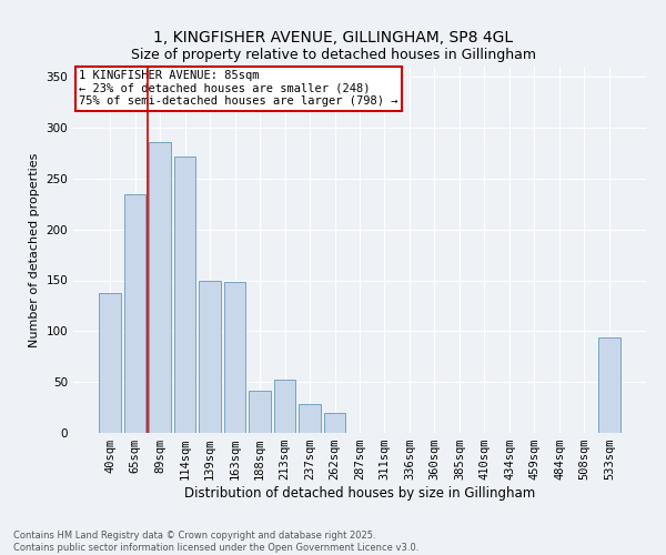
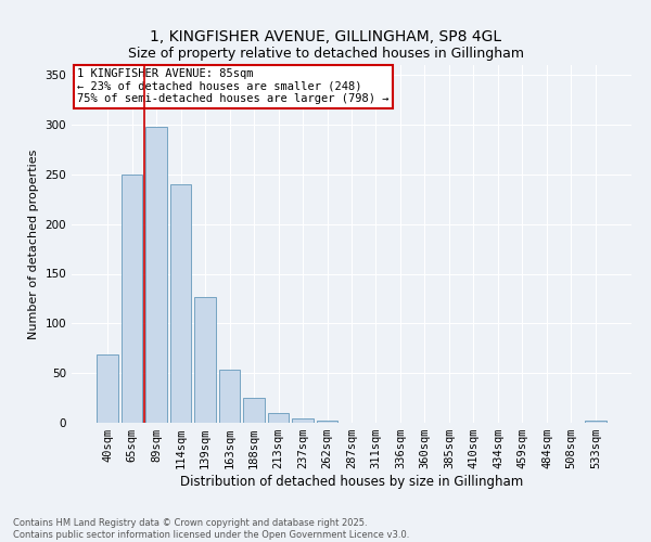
40sqm: 138 -> 69
65sqm: 234 -> 250
89sqm: 286 -> 298
114sqm: 272 -> 240
139sqm: 150 -> 127
163sqm: 148 -> 54
188sqm: 42 -> 25
213sqm: 52 -> 10
237sqm: 28 -> 4
262sqm: 20 -> 2
533sqm: 94 -> 2
